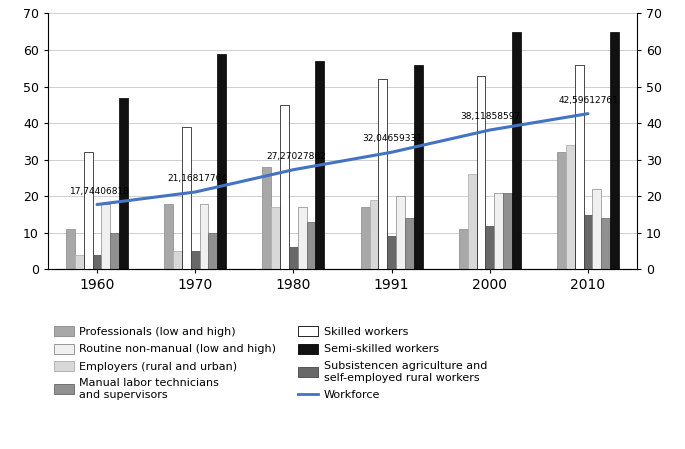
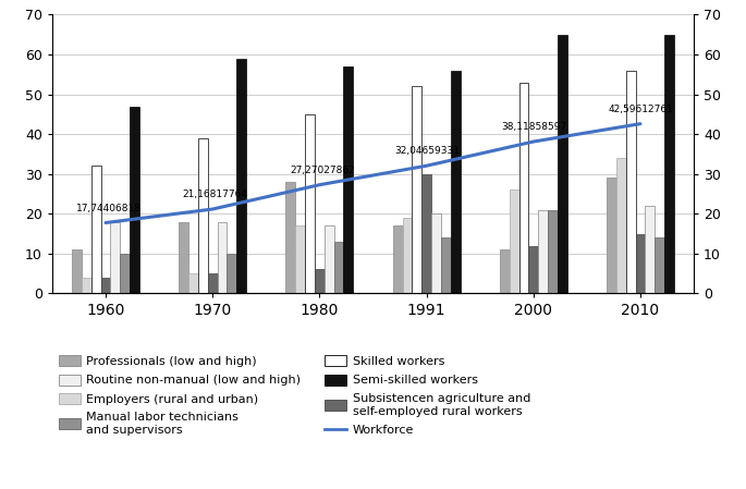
Subsistencen agriculture and self-employed rural workers/1991: 9 -> 30
Professionals (low and high)/2010: 32 -> 29
